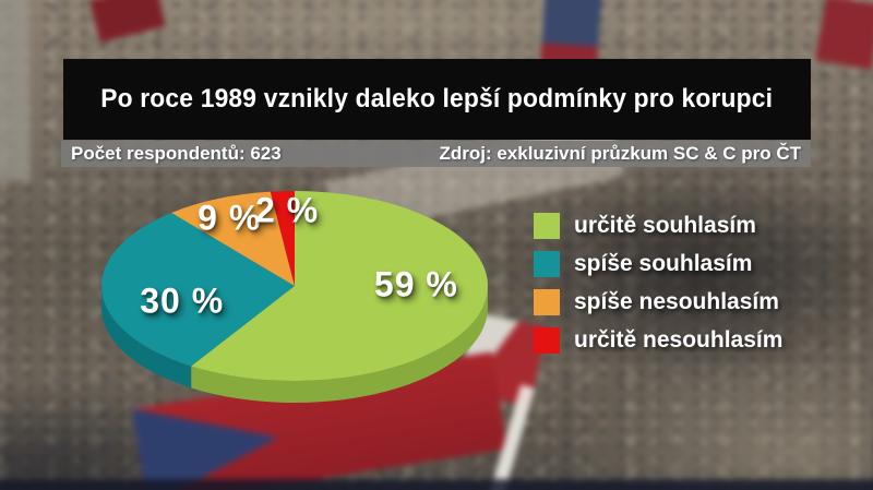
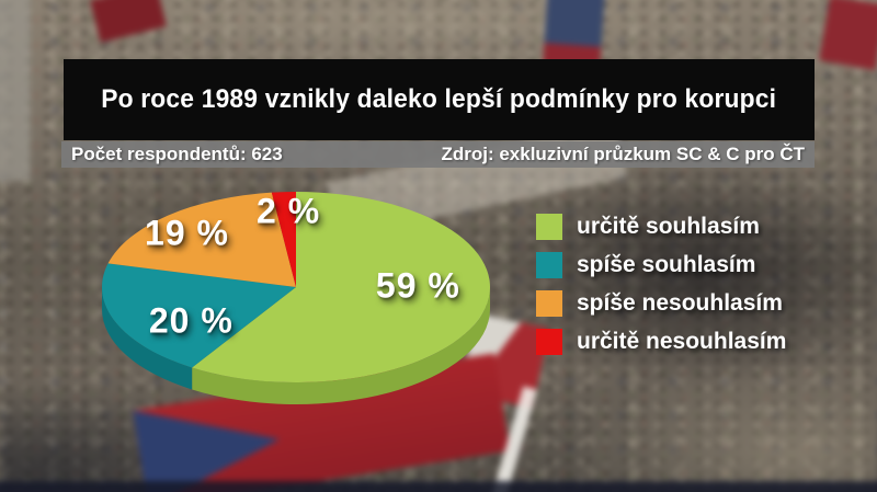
spíše souhlasím: 30 -> 20
spíše nesouhlasím: 9 -> 19
